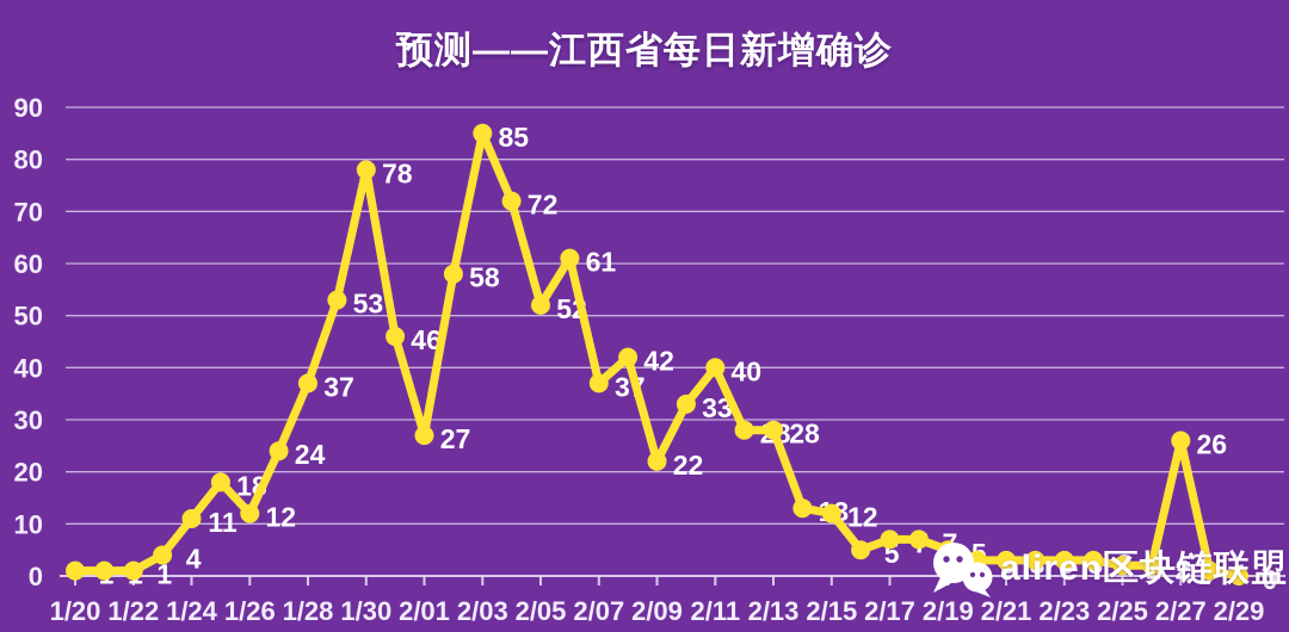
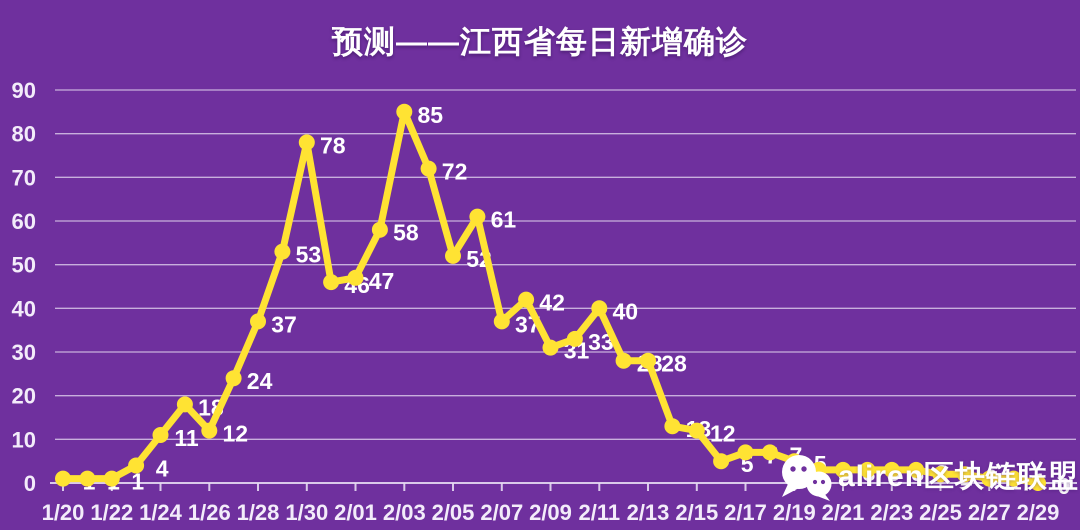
2/01: 27 -> 47
2/09: 22 -> 31
2/27: 26 -> 1
